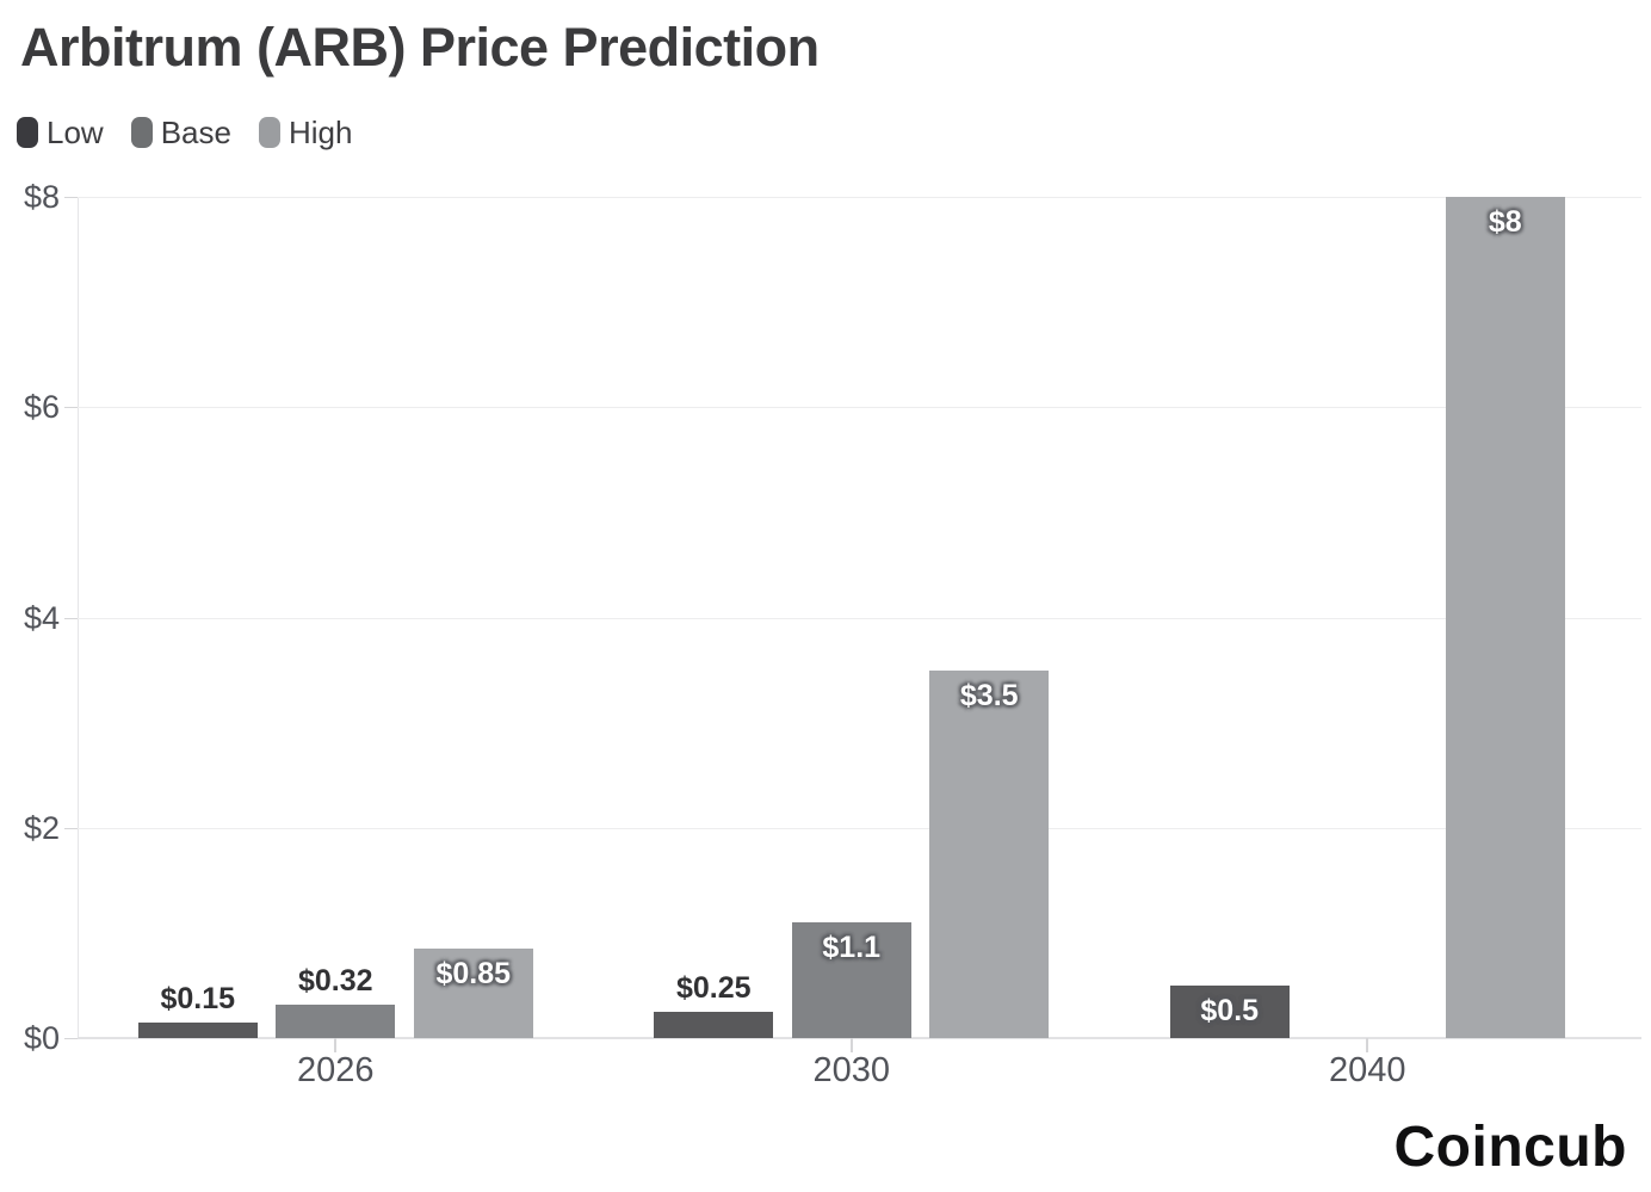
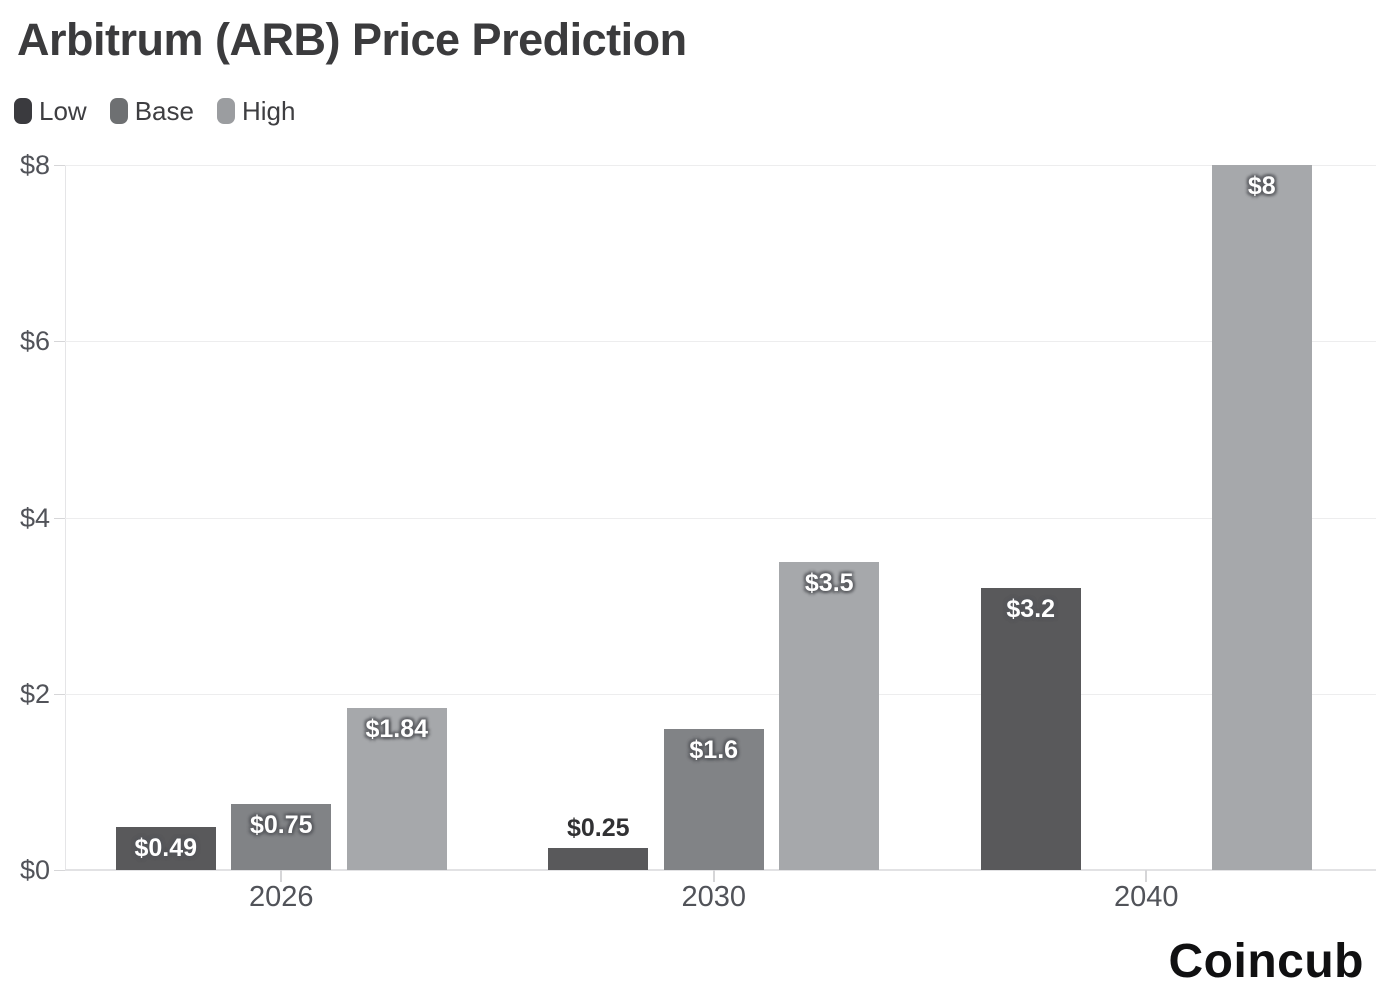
Low/2026: $0.15 -> $0.49
Base/2026: $0.32 -> $0.75
High/2026: $0.85 -> $1.84
Base/2030: $1.1 -> $1.6
Low/2040: $0.5 -> $3.2
